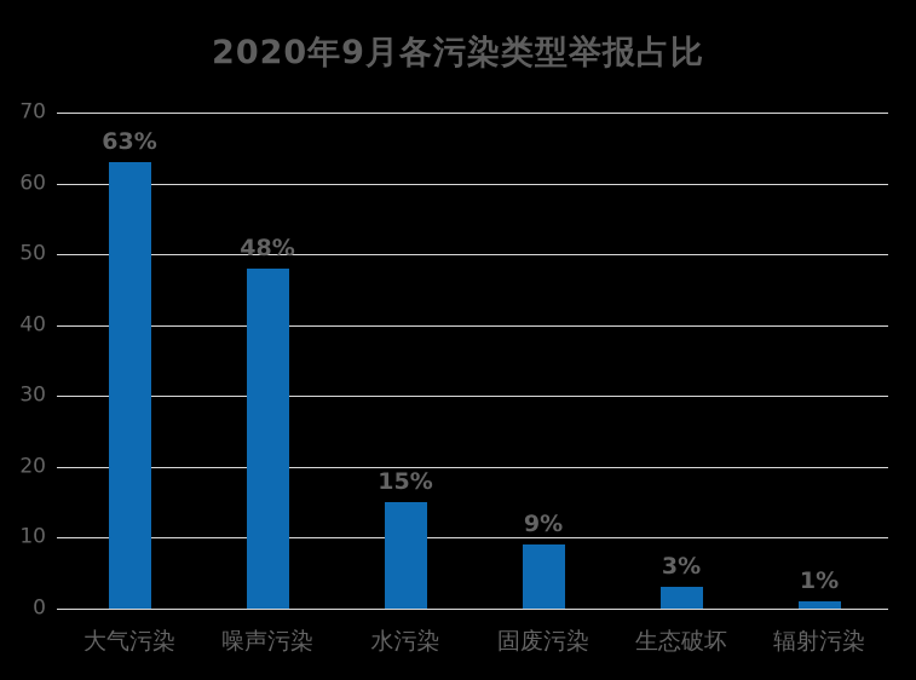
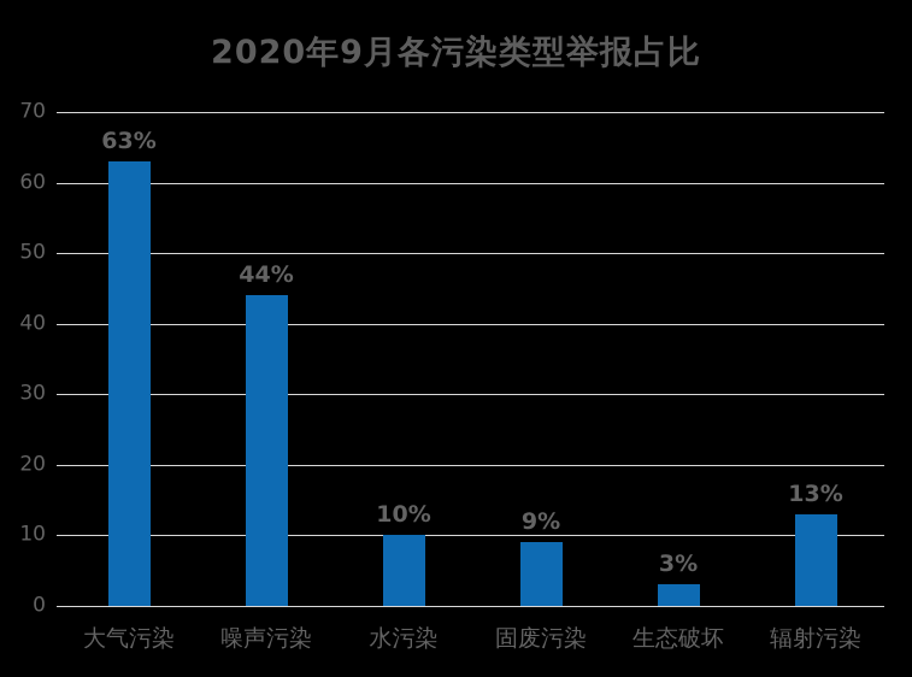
噪声污染: 48% -> 44%
水污染: 15% -> 10%
辐射污染: 1% -> 13%
